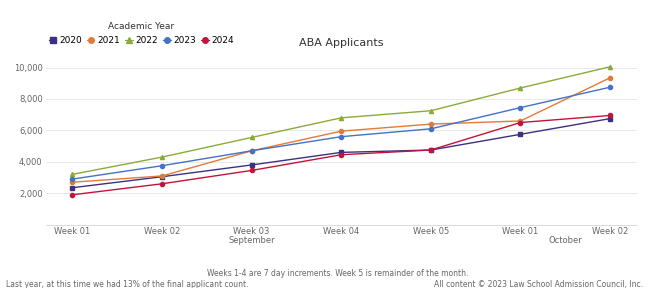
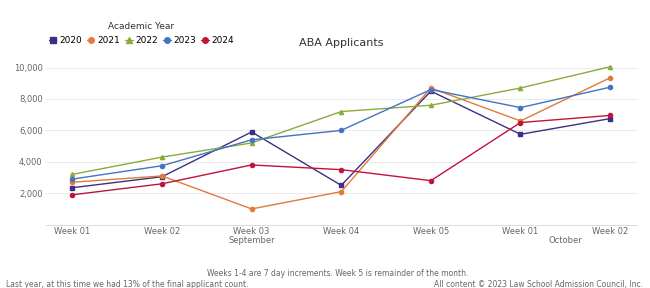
2020/Week 03: 3,800 -> 5,900
2021/Week 03: 4,700 -> 1,000
2022/Week 03: 5,600 -> 5,200
2023/Week 03: 4,700 -> 5,400
2024/Week 03: 3,400 -> 3,800
2020/Week 04: 4,600 -> 2,500
2021/Week 04: 6,000 -> 2,100
2022/Week 04: 6,800 -> 7,200
2023/Week 04: 5,600 -> 6,000
2024/Week 04: 4,400 -> 3,500
2020/Week 05: 4,800 -> 8,500
2021/Week 05: 6,400 -> 8,700
2022/Week 05: 7,200 -> 7,600
2023/Week 05: 6,100 -> 8,600
2024/Week 05: 4,800 -> 2,800
